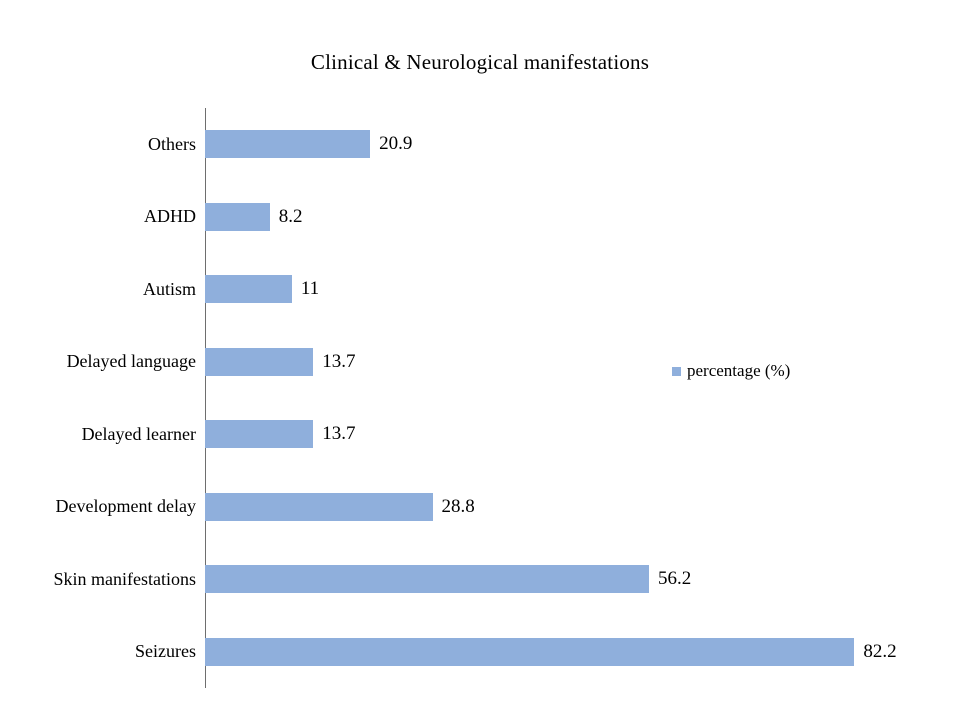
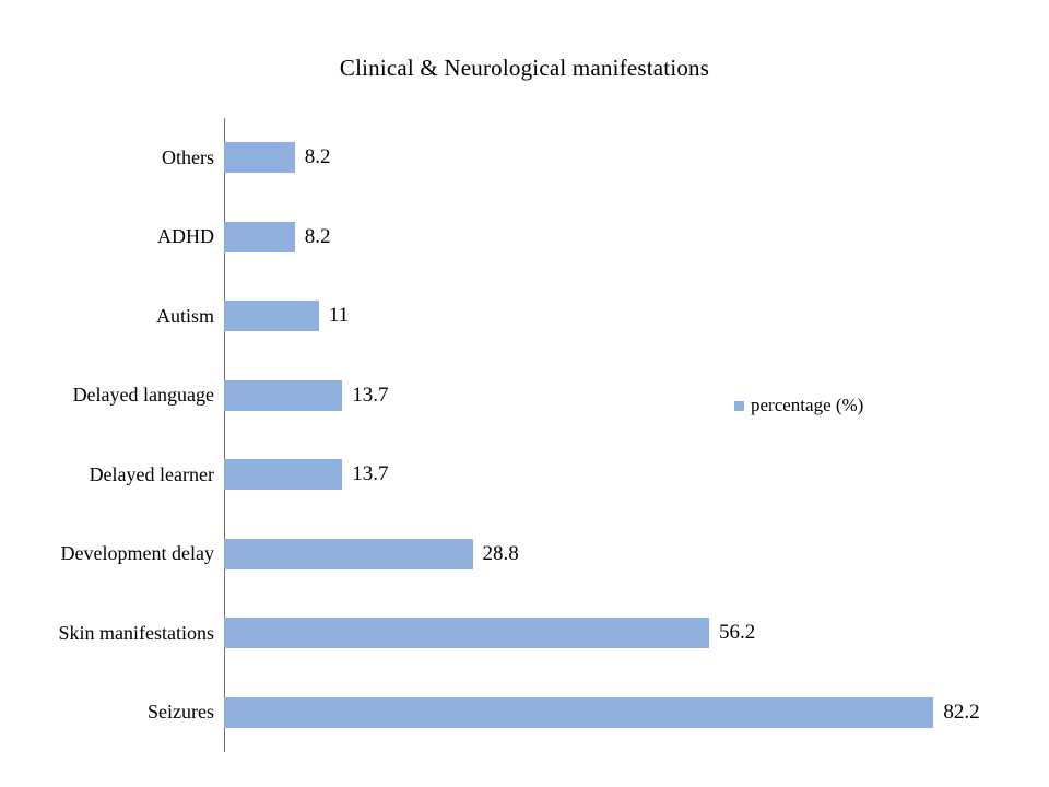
Others: 20.9 -> 8.2
